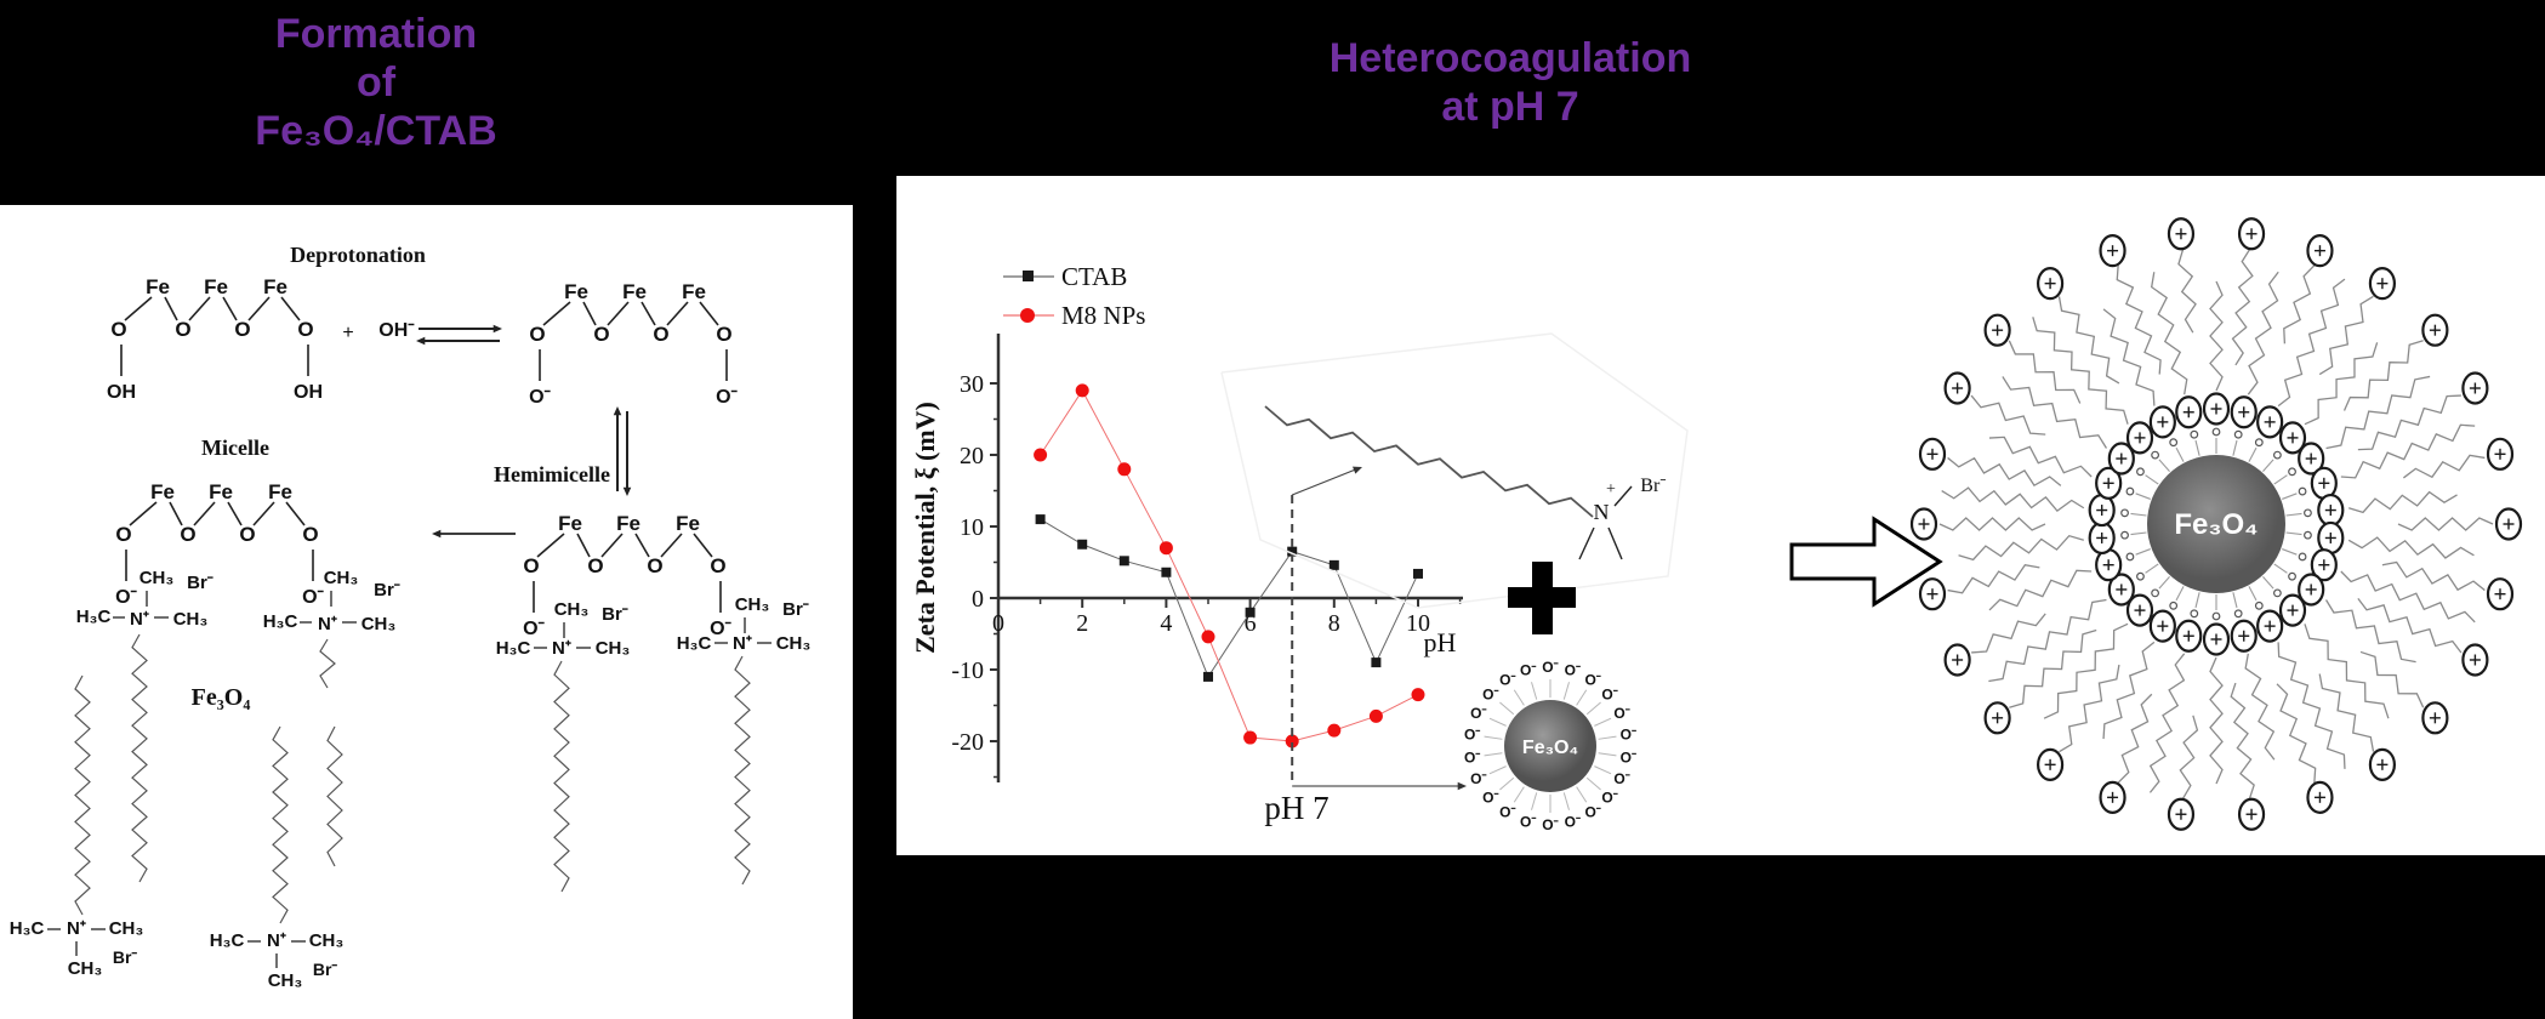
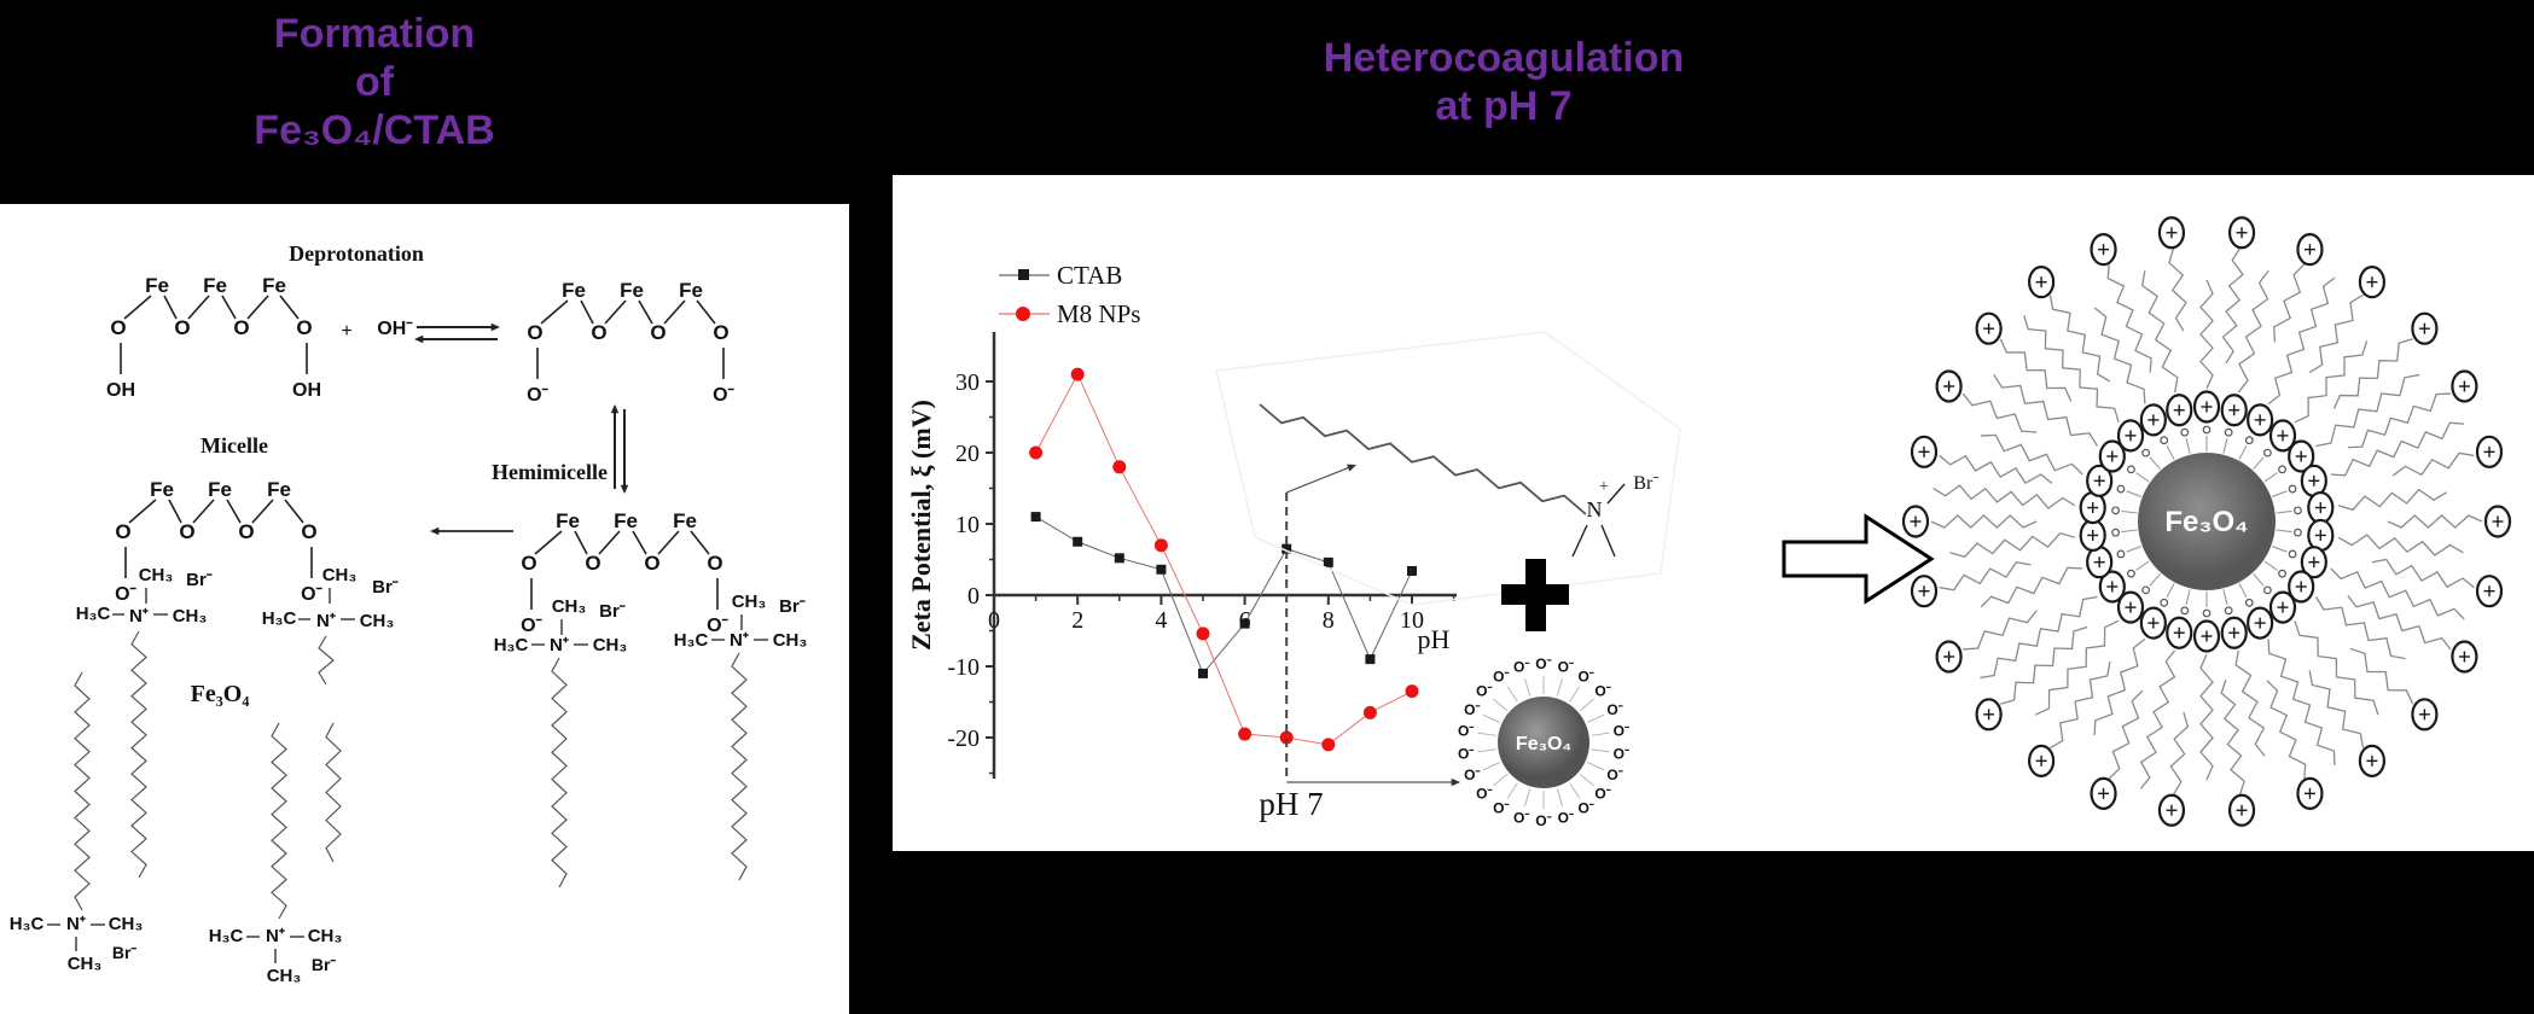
M8 NPs/2: 29 -> 31
CTAB/6: -2 -> -4
M8 NPs/8: -18 -> -21
